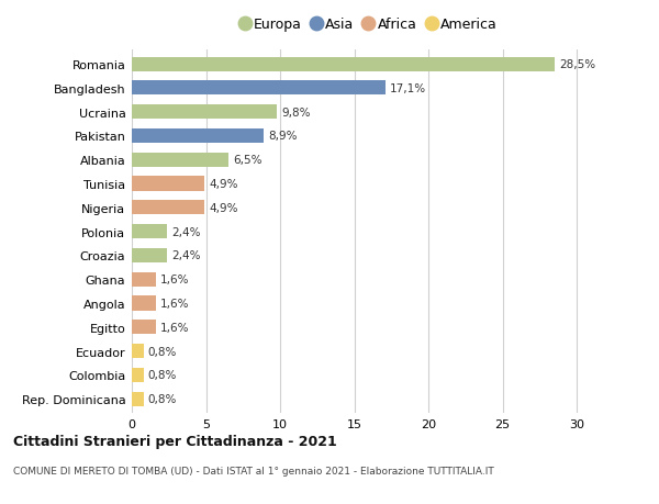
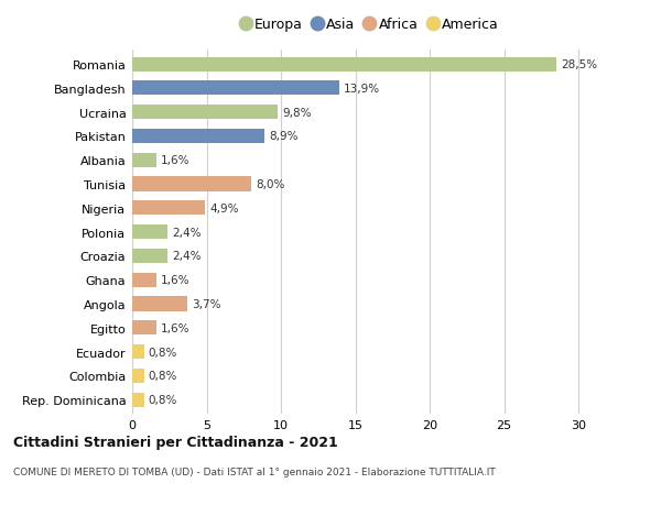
Bangladesh: 17,1% -> 13,9%
Albania: 6,5% -> 1,6%
Tunisia: 4,9% -> 8,0%
Angola: 1,6% -> 3,7%
